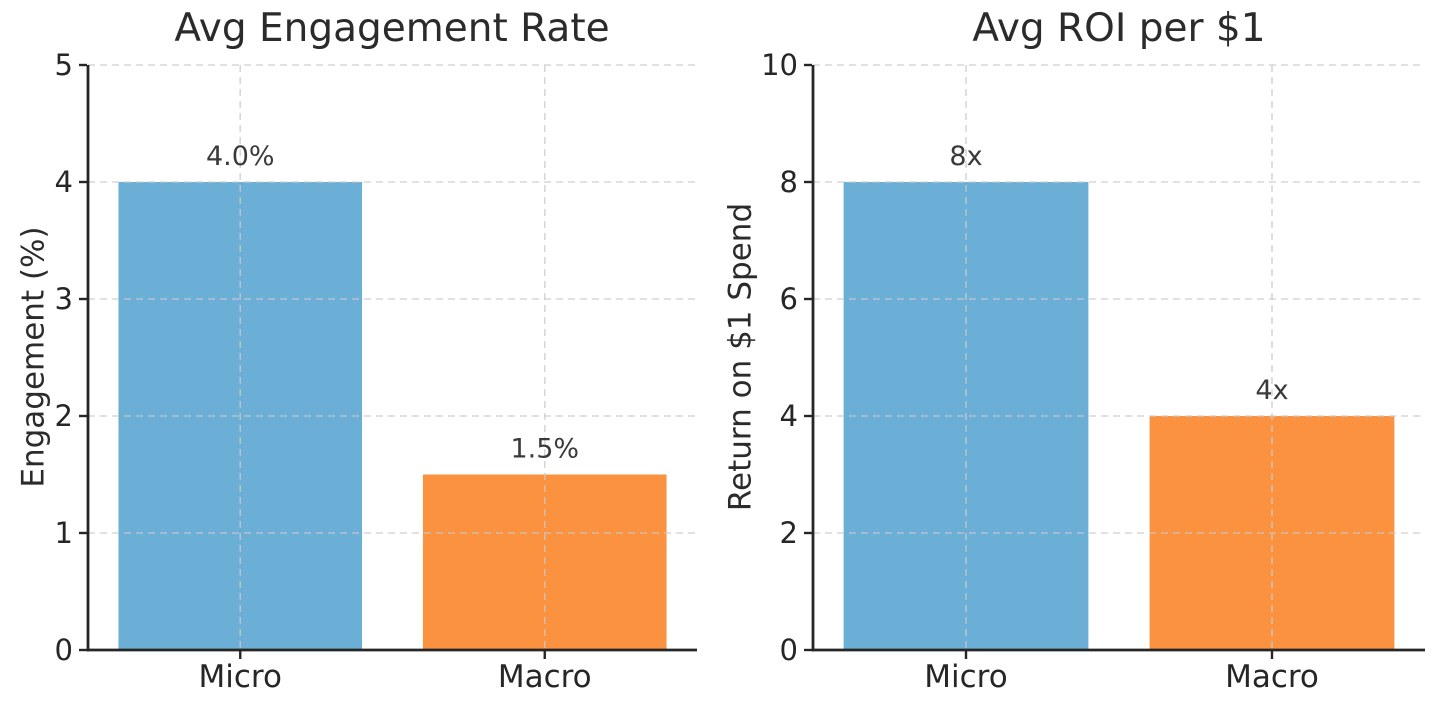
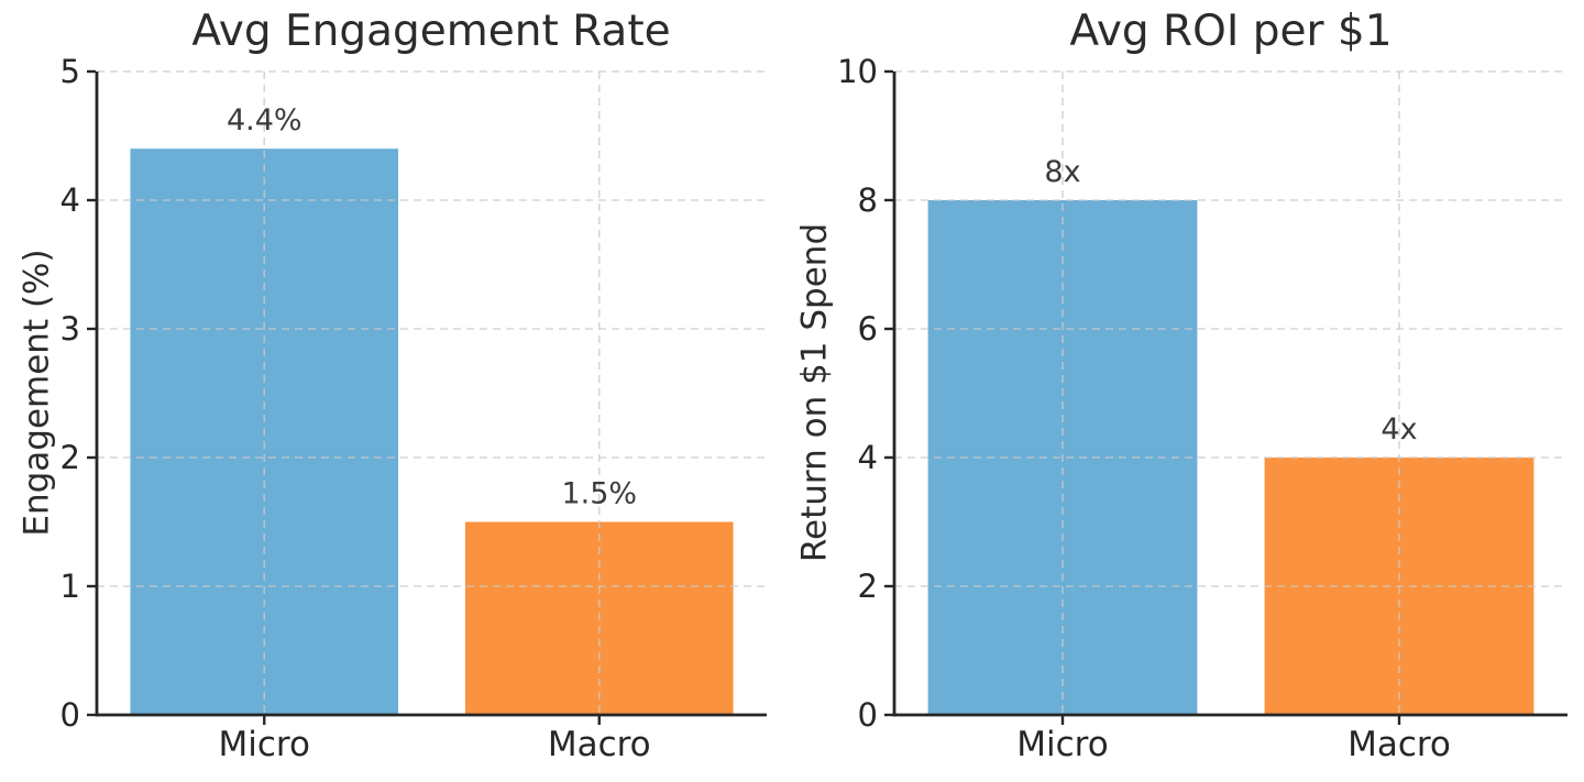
Avg Engagement Rate/Micro: 4.0% -> 4.4%
